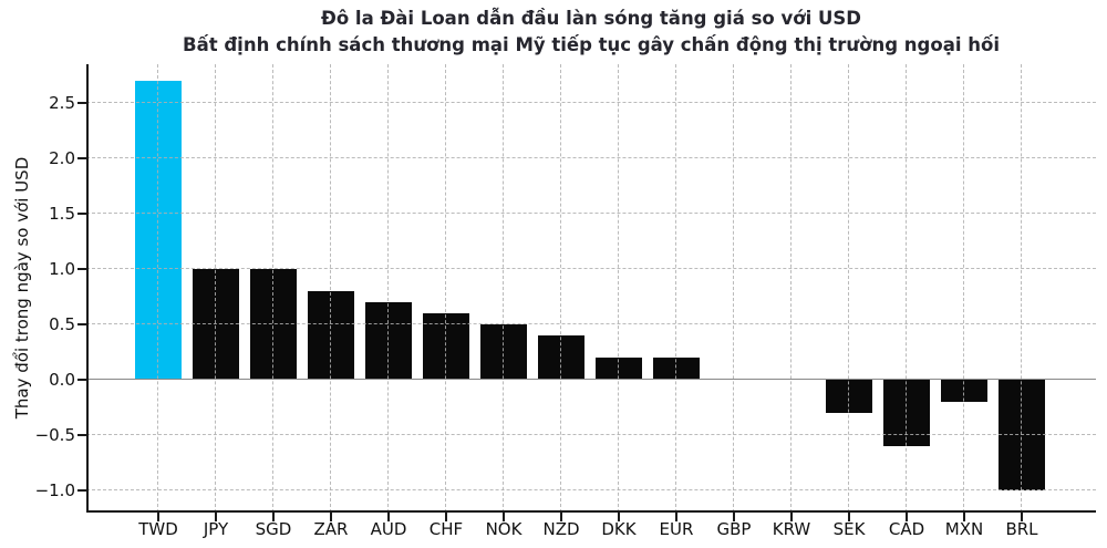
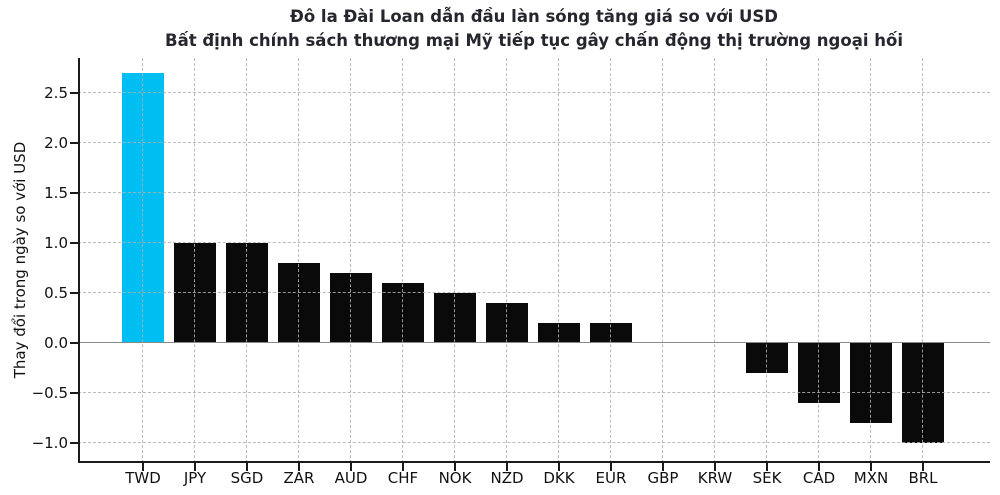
MXN: -0.2 -> -0.8
